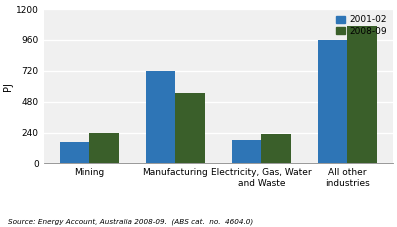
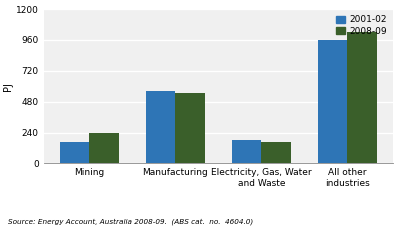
2001-02/Manufacturing: 720 -> 560
2008-09/Electricity, Gas, Water and Waste: 230 -> 160
2008-09/All other industries: 1070 -> 1020
